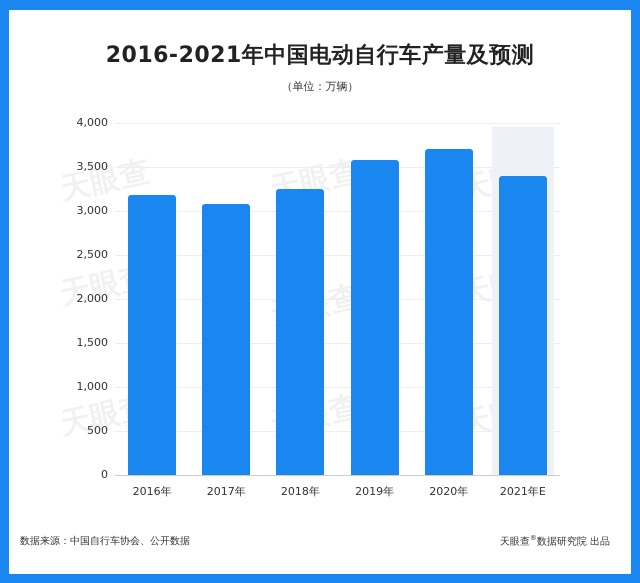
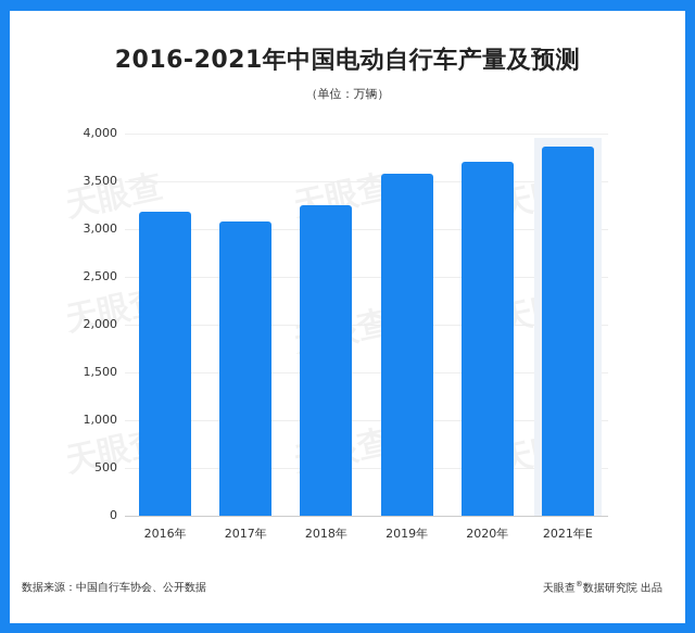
2021年E: 3400 -> 3900
